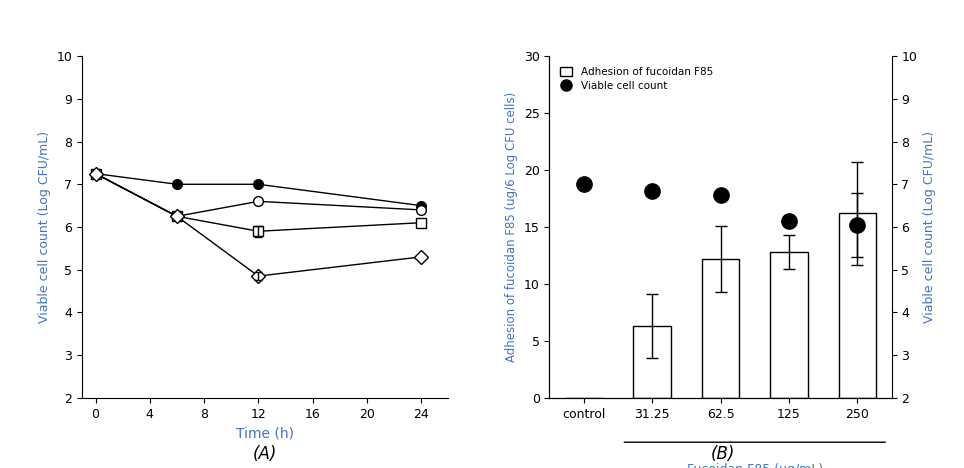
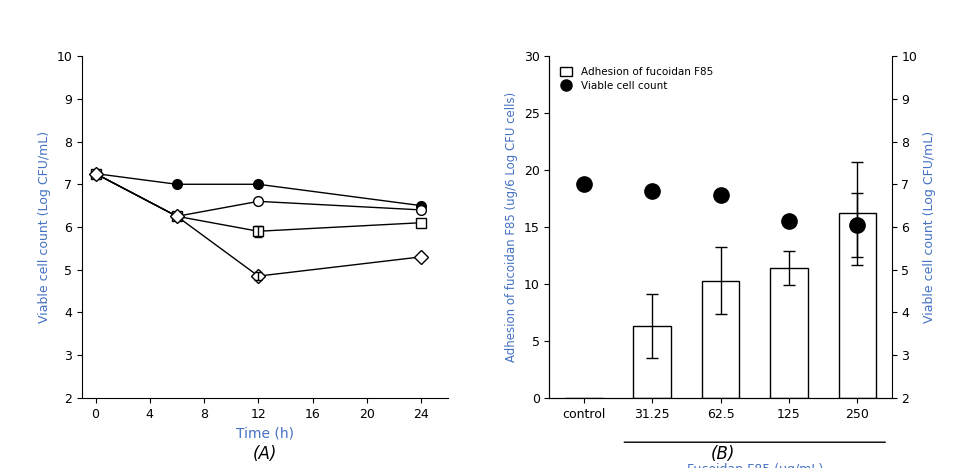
62.5: 12.2 -> 10.3
125: 12.8 -> 11.4
